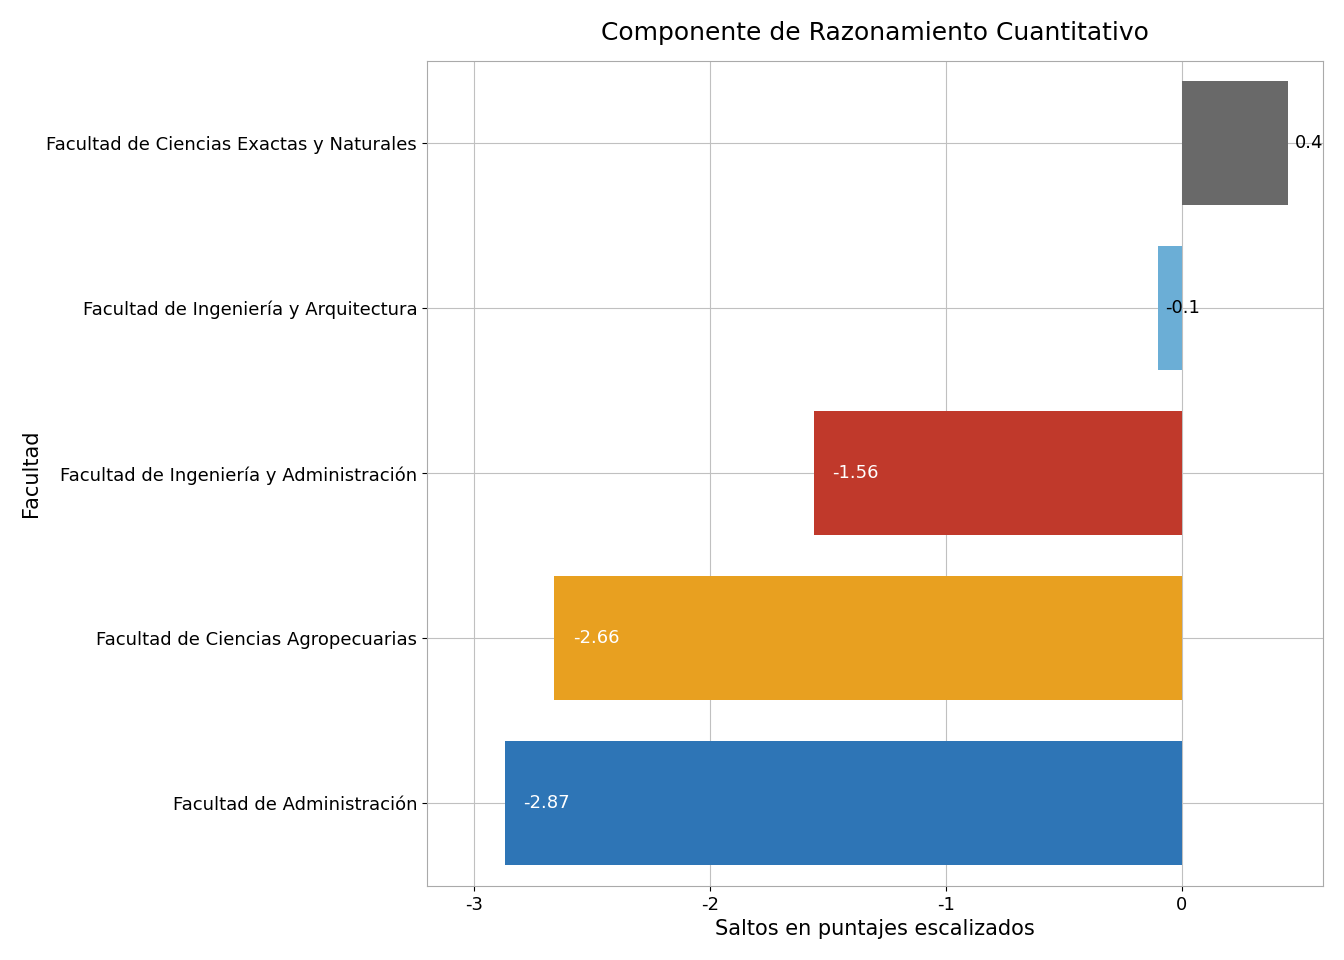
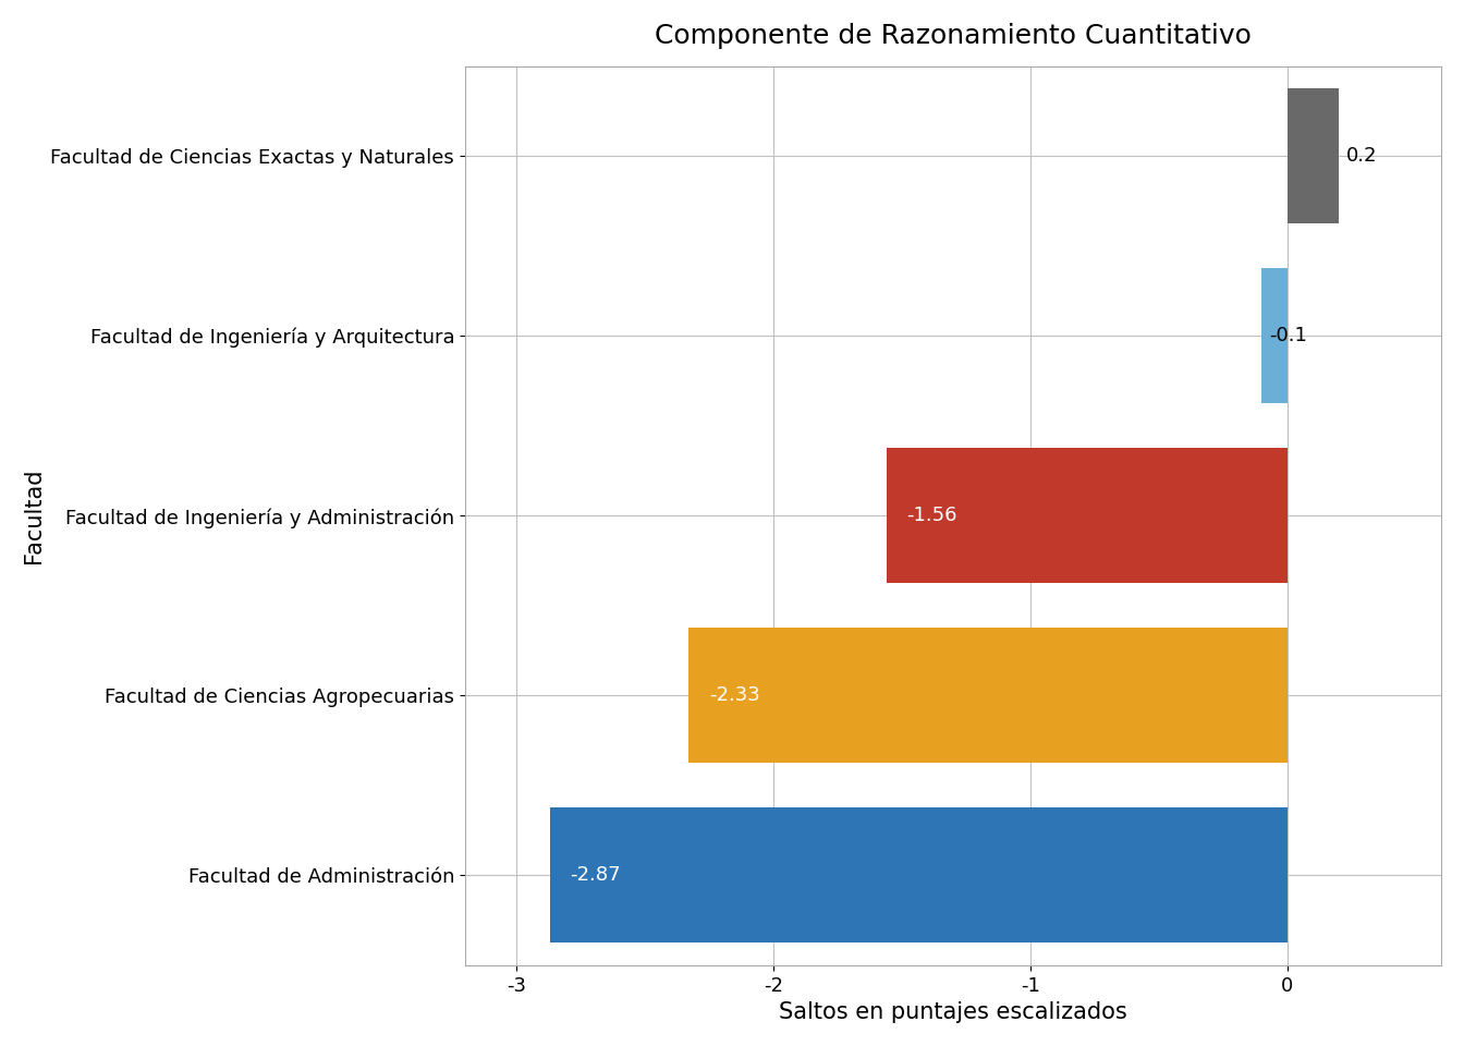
Facultad de Ciencias Exactas y Naturales: 0.4 -> 0.2
Facultad de Ciencias Agropecuarias: -2.66 -> -2.33
